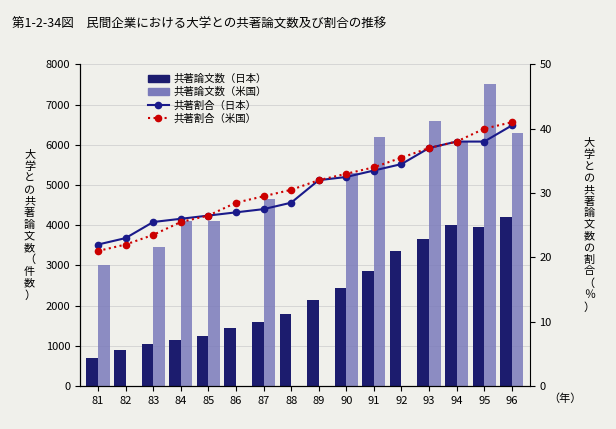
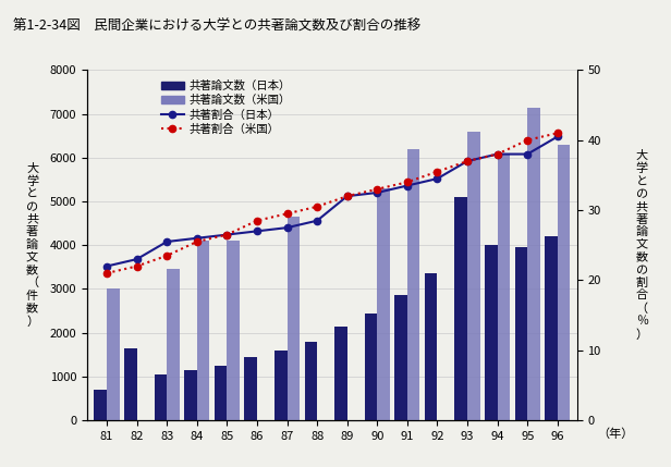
共著論文数（日本）/82: 900 -> 1650
共著論文数（日本）/93: 3650 -> 5100
共著論文数（米国）/95: 7500 -> 7150
